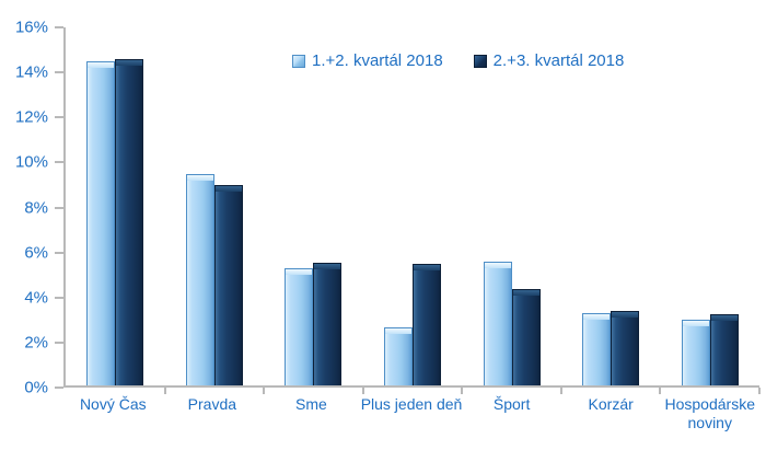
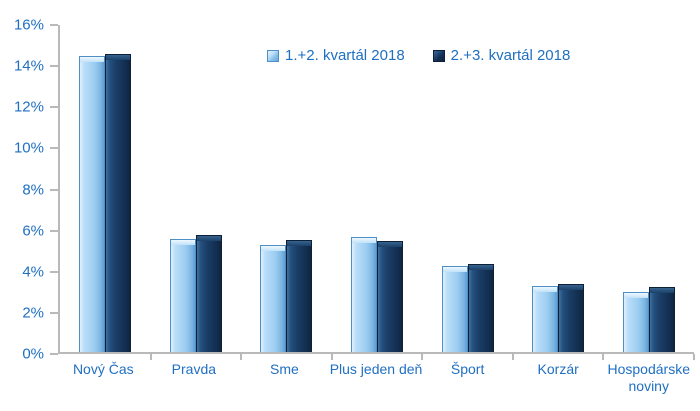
1.+2. kvartál 2018/Pravda: 9.4% -> 5.5%
2.+3. kvartál 2018/Pravda: 8.9% -> 5.7%
1.+2. kvartál 2018/Plus jeden deň: 2.6% -> 5.6%
1.+2. kvartál 2018/Šport: 5.5% -> 4.2%
